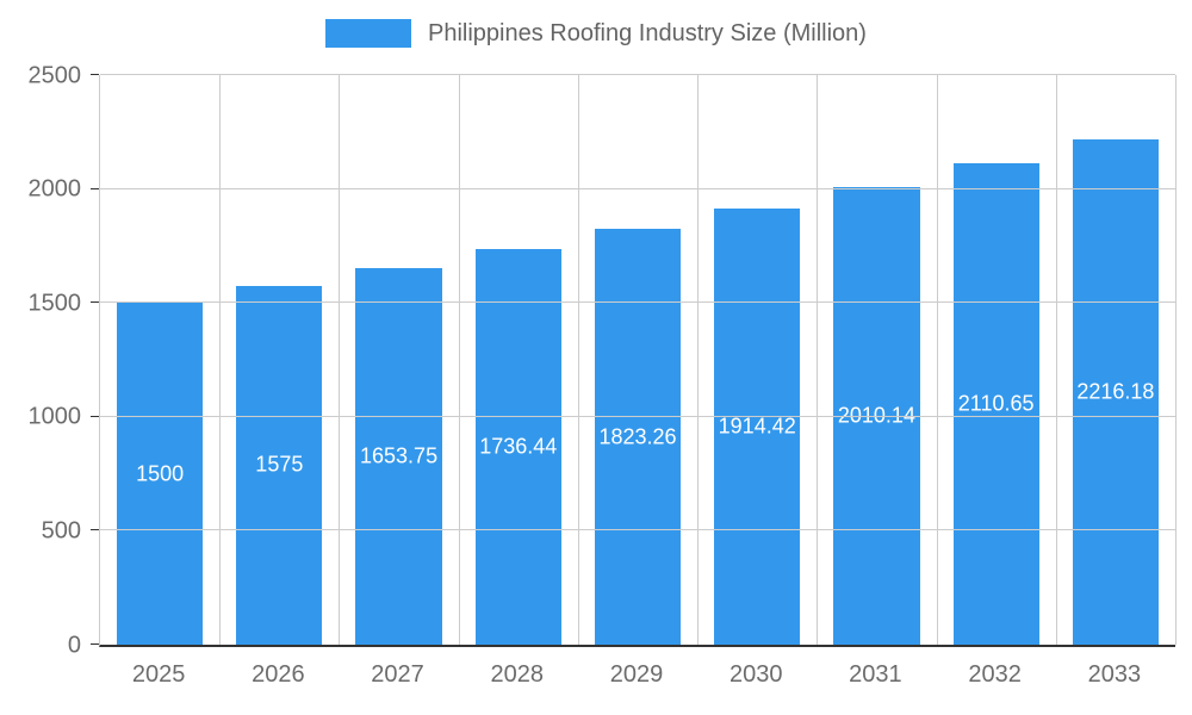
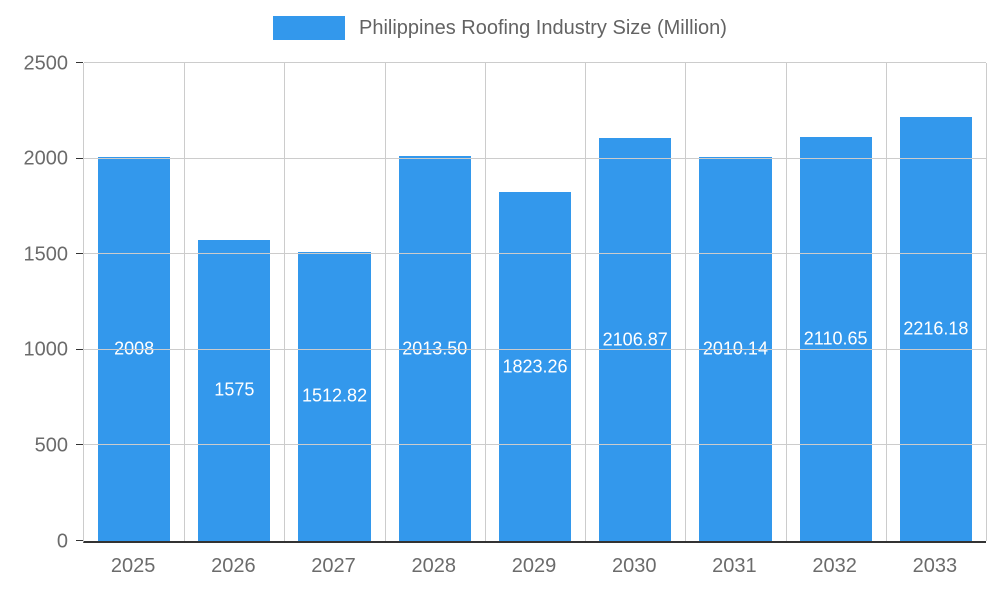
2025: 1500 -> 2008
2027: 1653.75 -> 1512.82
2028: 1736.44 -> 2013.50
2030: 1914.42 -> 2106.87
